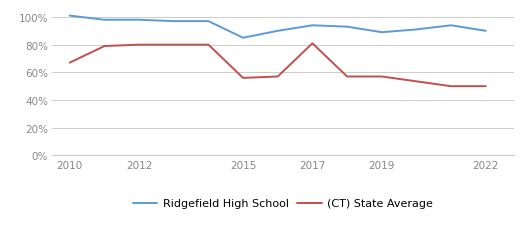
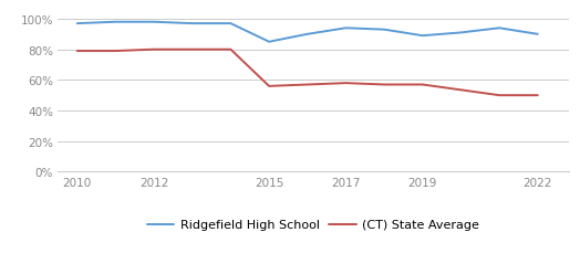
Ridgefield High School/2010: 101% -> 97%
(CT) State Average/2010: 67% -> 79%
(CT) State Average/2017: 81% -> 58%
